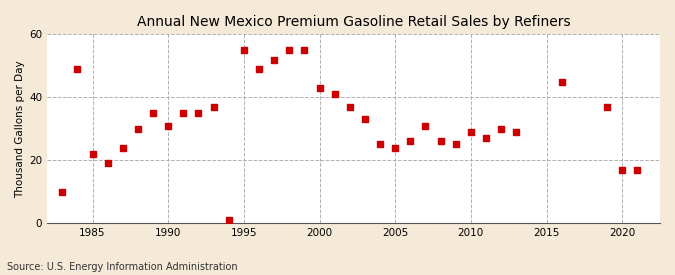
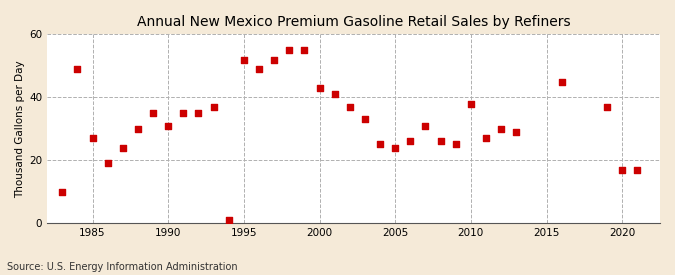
1985: 22 -> 27
1995: 55 -> 52
2010: 29 -> 38
